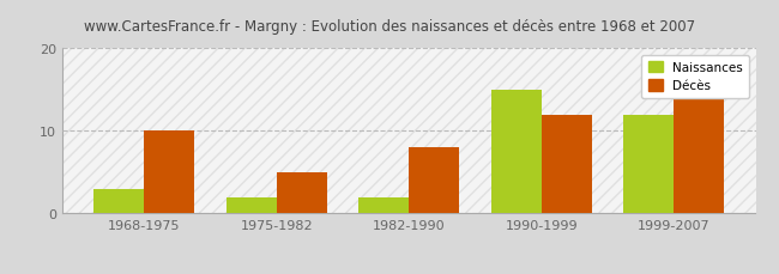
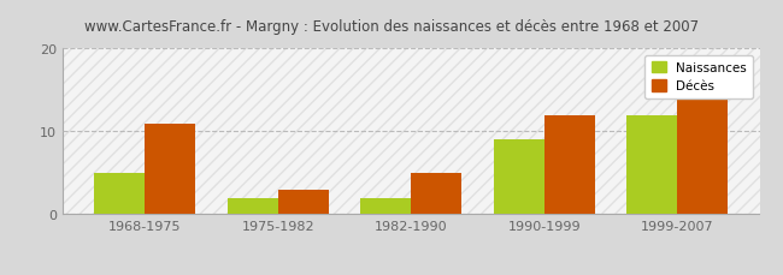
Naissances/1968-1975: 3 -> 5
Décès/1968-1975: 10 -> 11
Décès/1975-1982: 5 -> 3
Décès/1982-1990: 8 -> 5
Naissances/1990-1999: 15 -> 9
